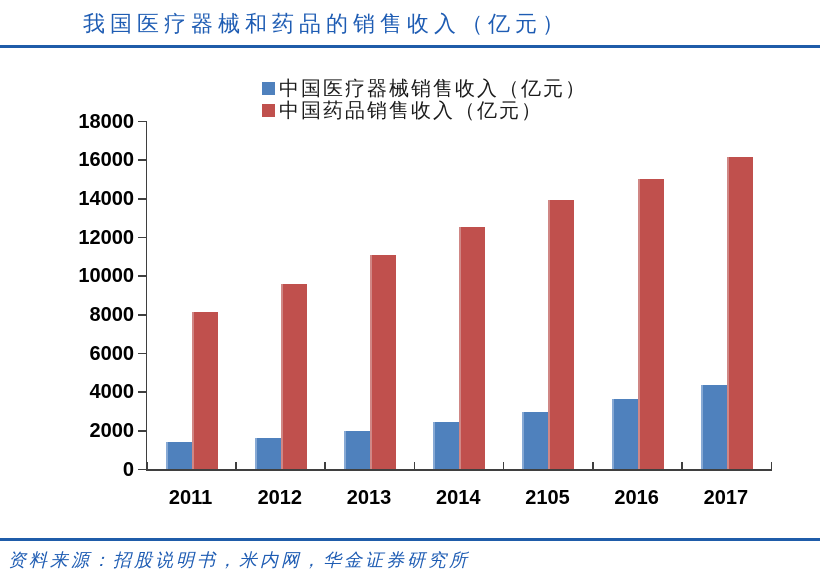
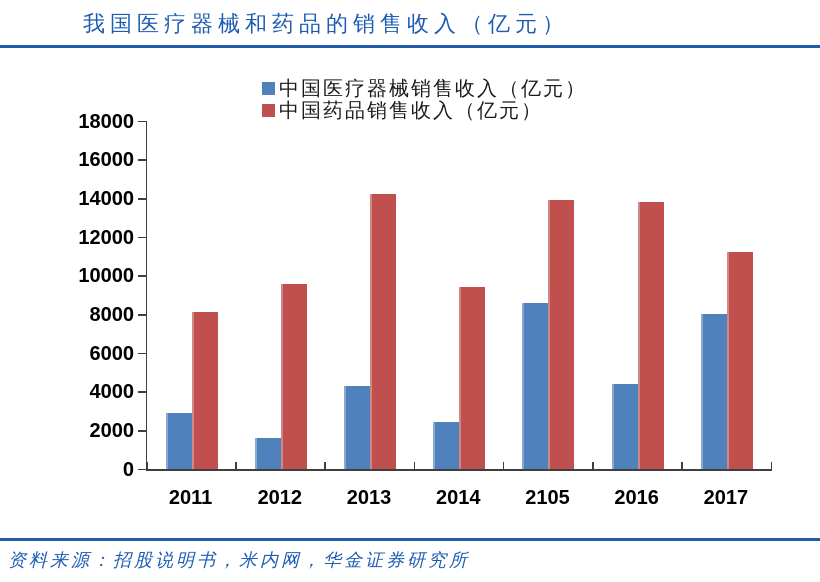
中国医疗器械销售收入（亿元）/2011: 1400 -> 2900
中国医疗器械销售收入（亿元）/2013: 2000 -> 4300
中国药品销售收入（亿元）/2013: 11000 -> 14200
中国药品销售收入（亿元）/2014: 12500 -> 9400
中国医疗器械销售收入（亿元）/2105: 3000 -> 8600
中国医疗器械销售收入（亿元）/2016: 3600 -> 4400
中国药品销售收入（亿元）/2016: 15000 -> 13800
中国医疗器械销售收入（亿元）/2017: 4400 -> 8000
中国药品销售收入（亿元）/2017: 16200 -> 11200
